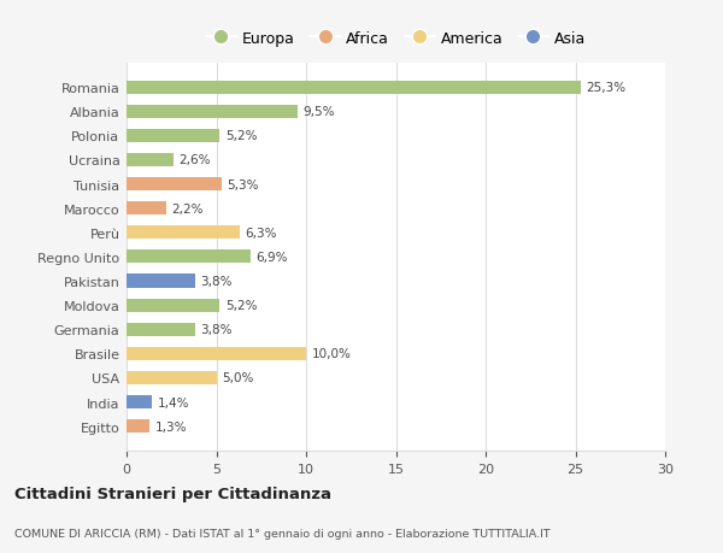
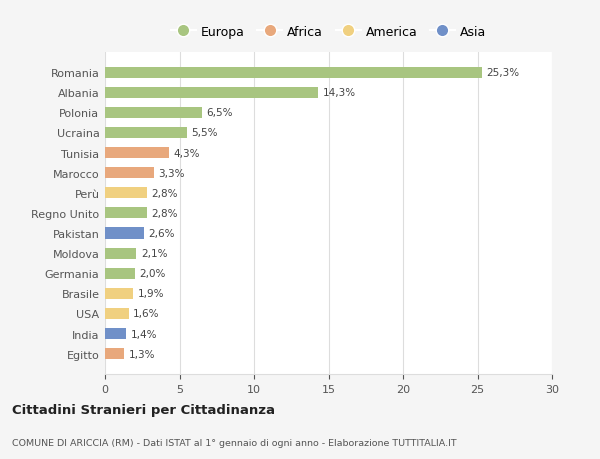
Albania: 9,5% -> 14,3%
Polonia: 5,2% -> 6,5%
Ucraina: 2,6% -> 5,5%
Tunisia: 5,3% -> 4,3%
Marocco: 2,2% -> 3,3%
Perù: 6,3% -> 2,8%
Regno Unito: 6,9% -> 2,8%
Pakistan: 3,8% -> 2,6%
Moldova: 5,2% -> 2,1%
Germania: 3,8% -> 2,0%
Brasile: 10,0% -> 1,9%
USA: 5,0% -> 1,6%
